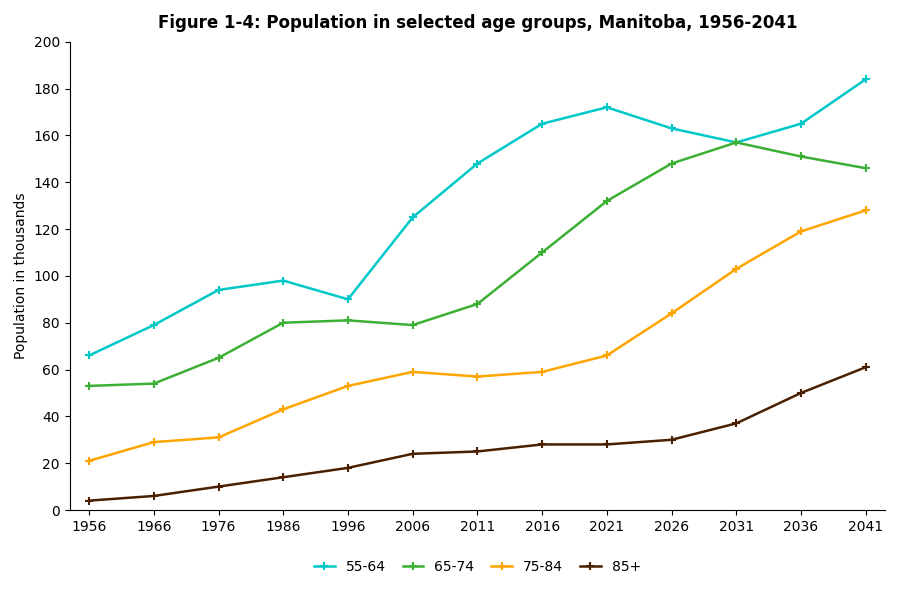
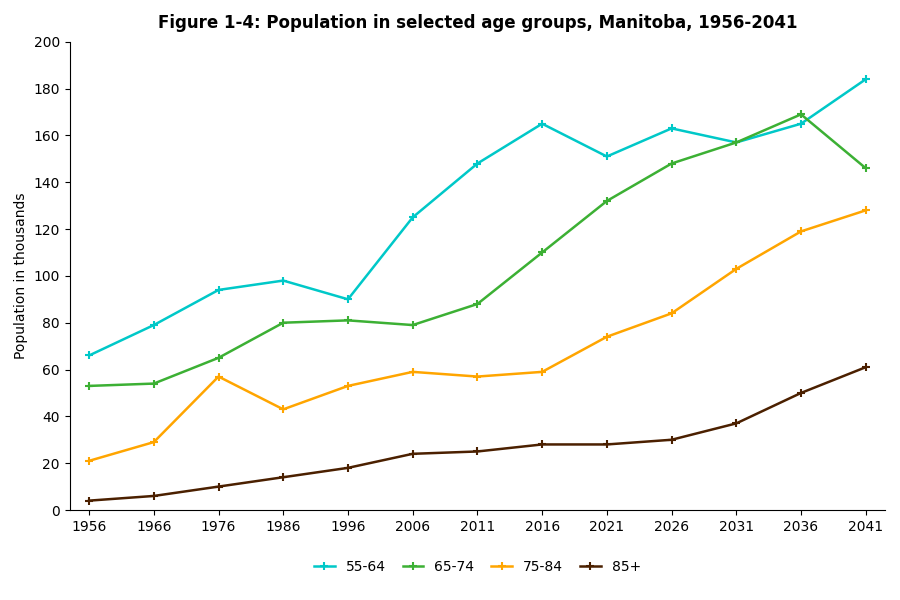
75-84/1976: 31 -> 57
55-64/2021: 172 -> 151
75-84/2021: 66 -> 74
65-74/2036: 151 -> 169
